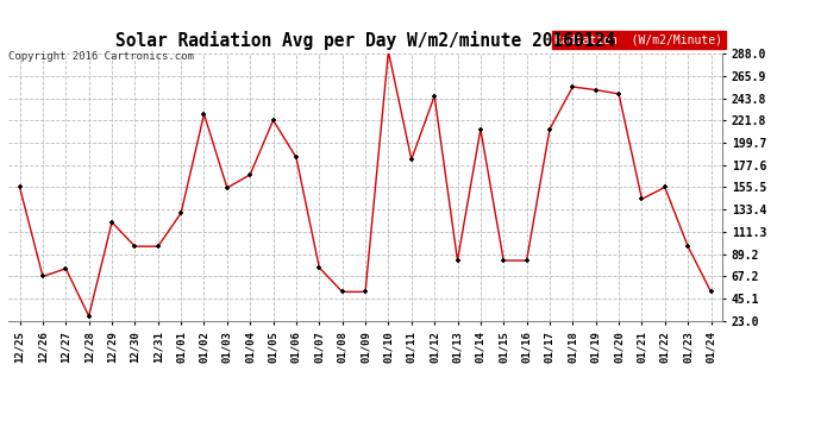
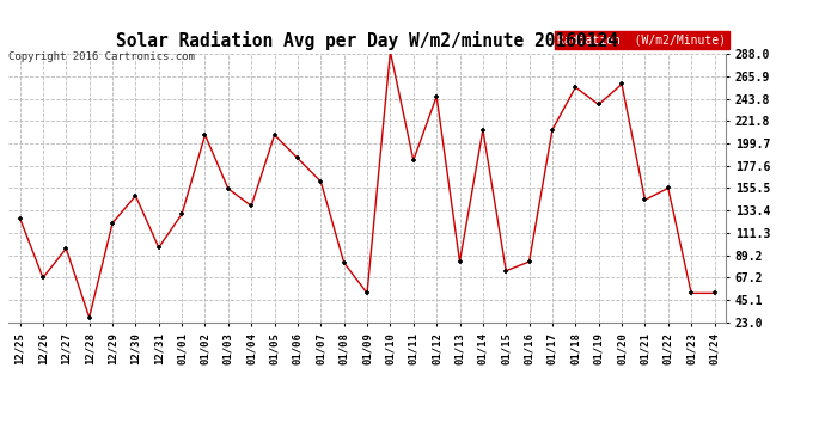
12/25: 156 -> 126
12/27: 75 -> 96
12/30: 97 -> 148
01/02: 228 -> 208
01/04: 168 -> 138
01/05: 222 -> 208
01/07: 76 -> 162
01/08: 52 -> 82
01/15: 83 -> 74
01/19: 252 -> 238
01/20: 248 -> 258
01/23: 97 -> 52
